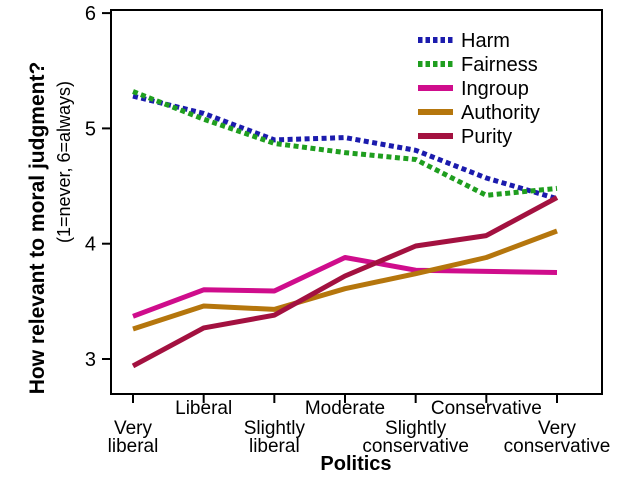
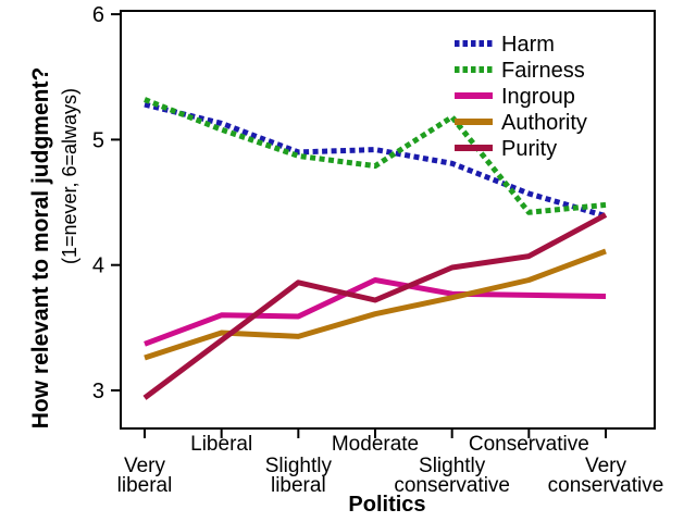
Purity/Liberal: 3.27 -> 3.40
Purity/Slightly liberal: 3.38 -> 3.86
Fairness/Slightly conservative: 4.73 -> 5.18
